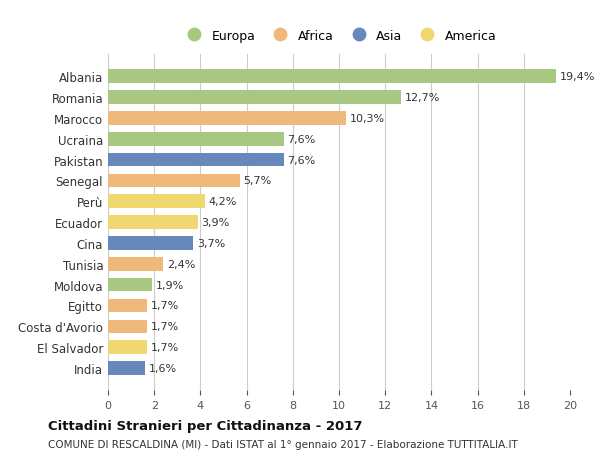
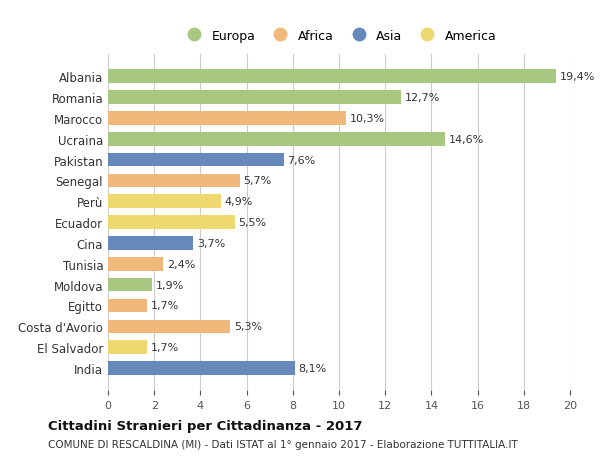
Ucraina: 7,6% -> 14,6%
Perù: 4,2% -> 4,9%
Ecuador: 3,9% -> 5,5%
Costa d'Avorio: 1,7% -> 5,3%
India: 1,6% -> 8,1%
